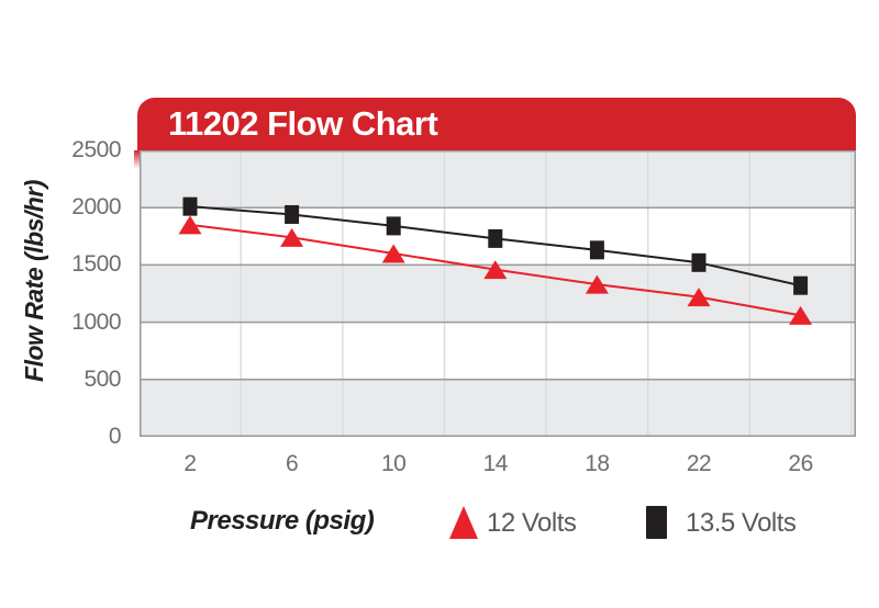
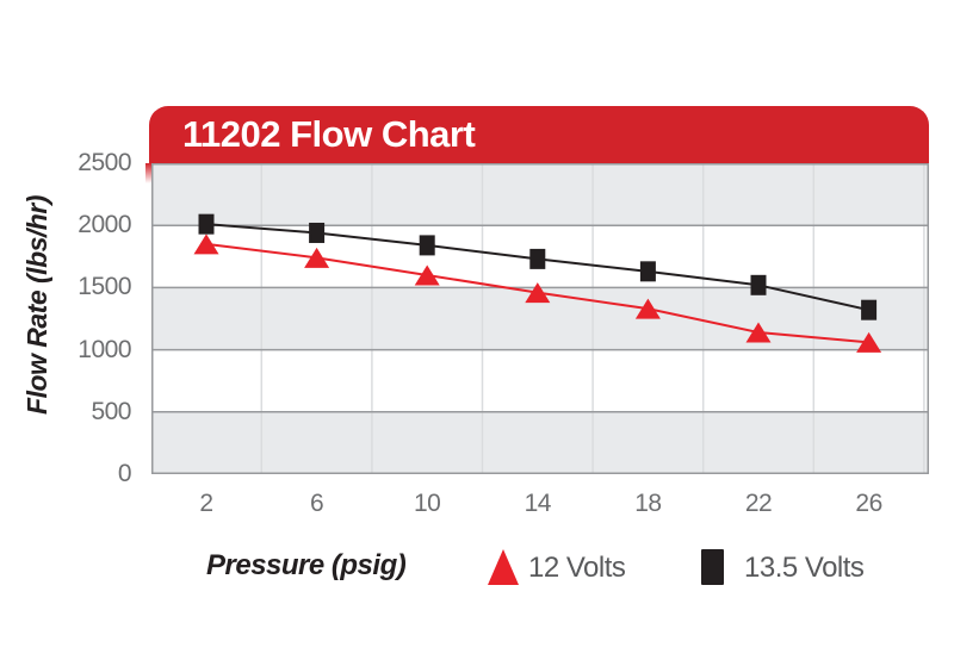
12 Volts/22: 1220 -> 1140
